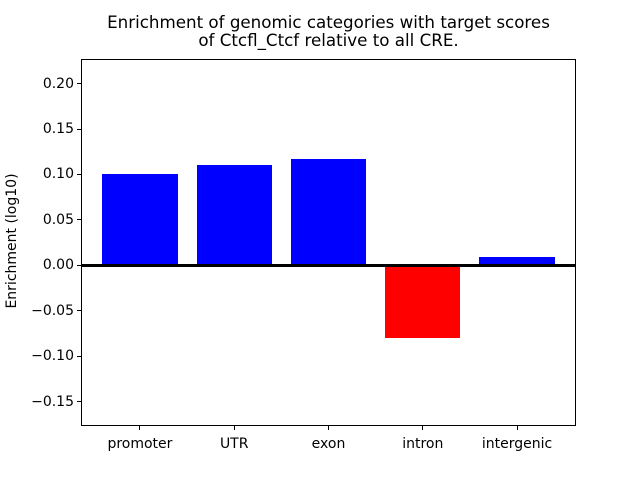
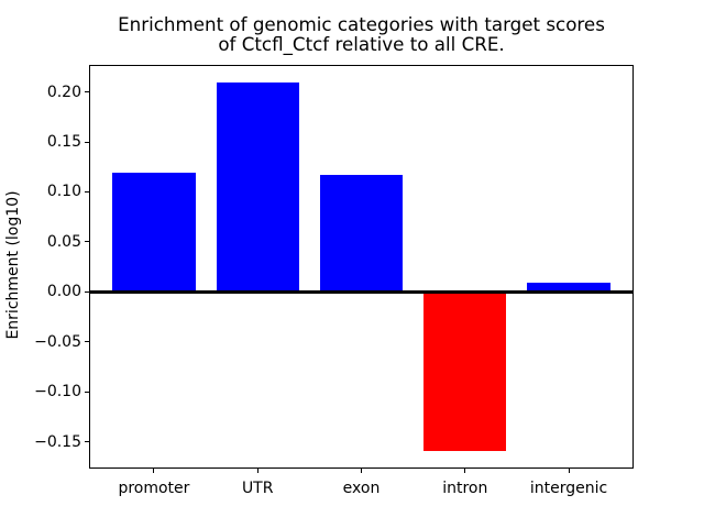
promoter: 0.10 -> 0.12
UTR: 0.11 -> 0.21
intron: -0.08 -> -0.16
